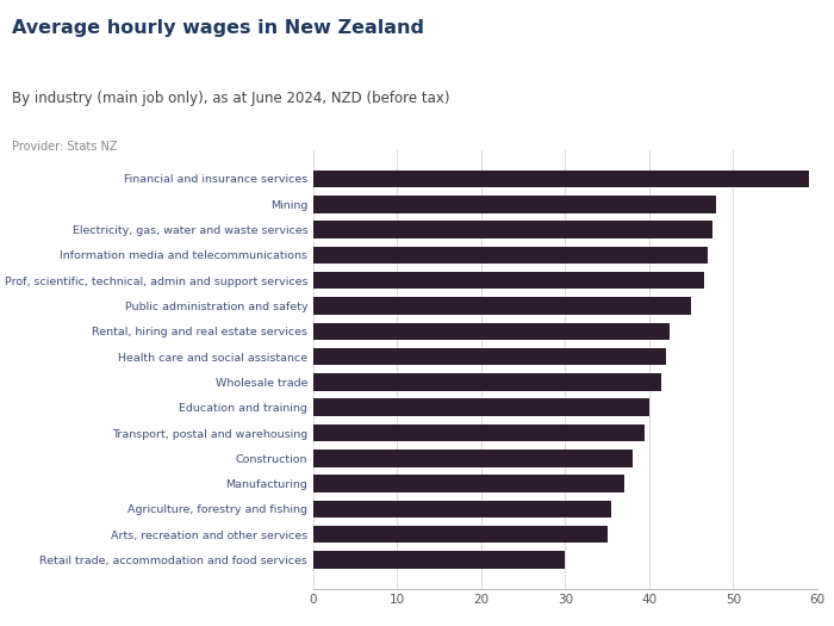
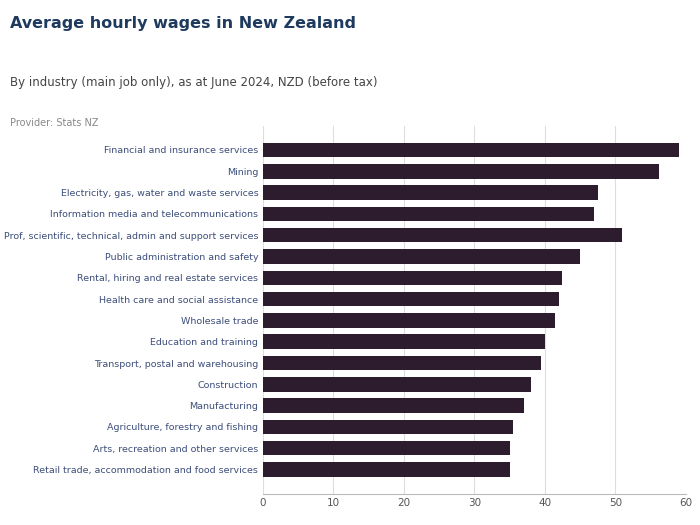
Mining: 48.0 -> 56.2
Prof, scientific, technical, admin and support services: 46.5 -> 51.0
Retail trade, accommodation and food services: 30.0 -> 35.0
